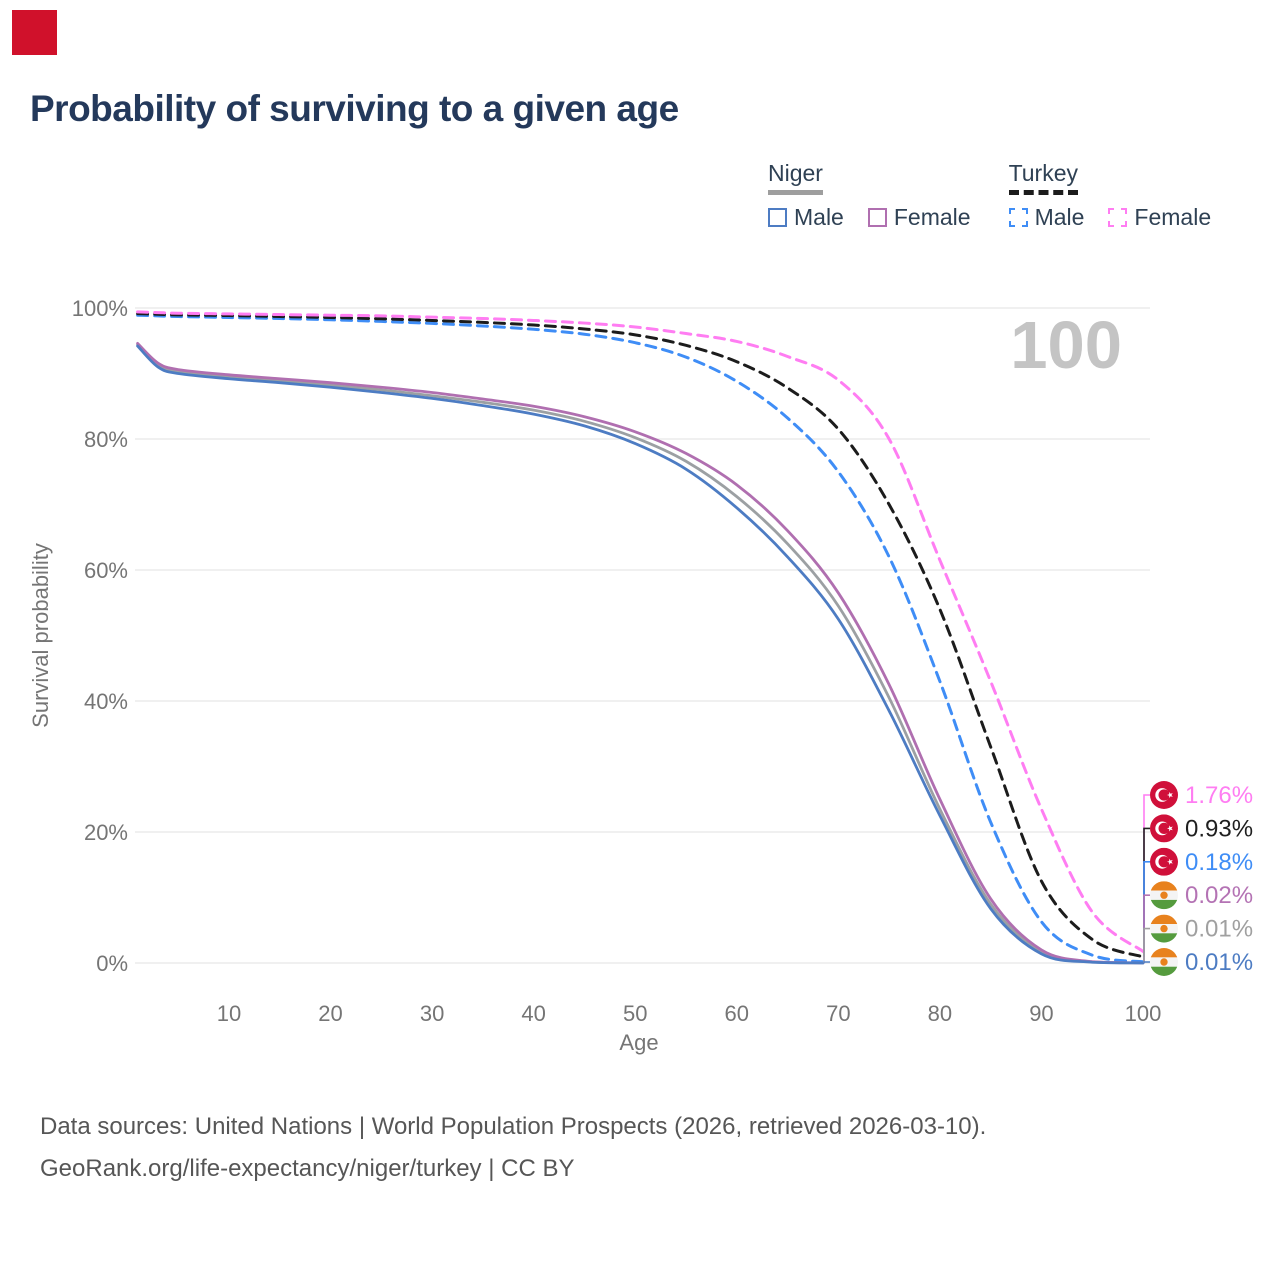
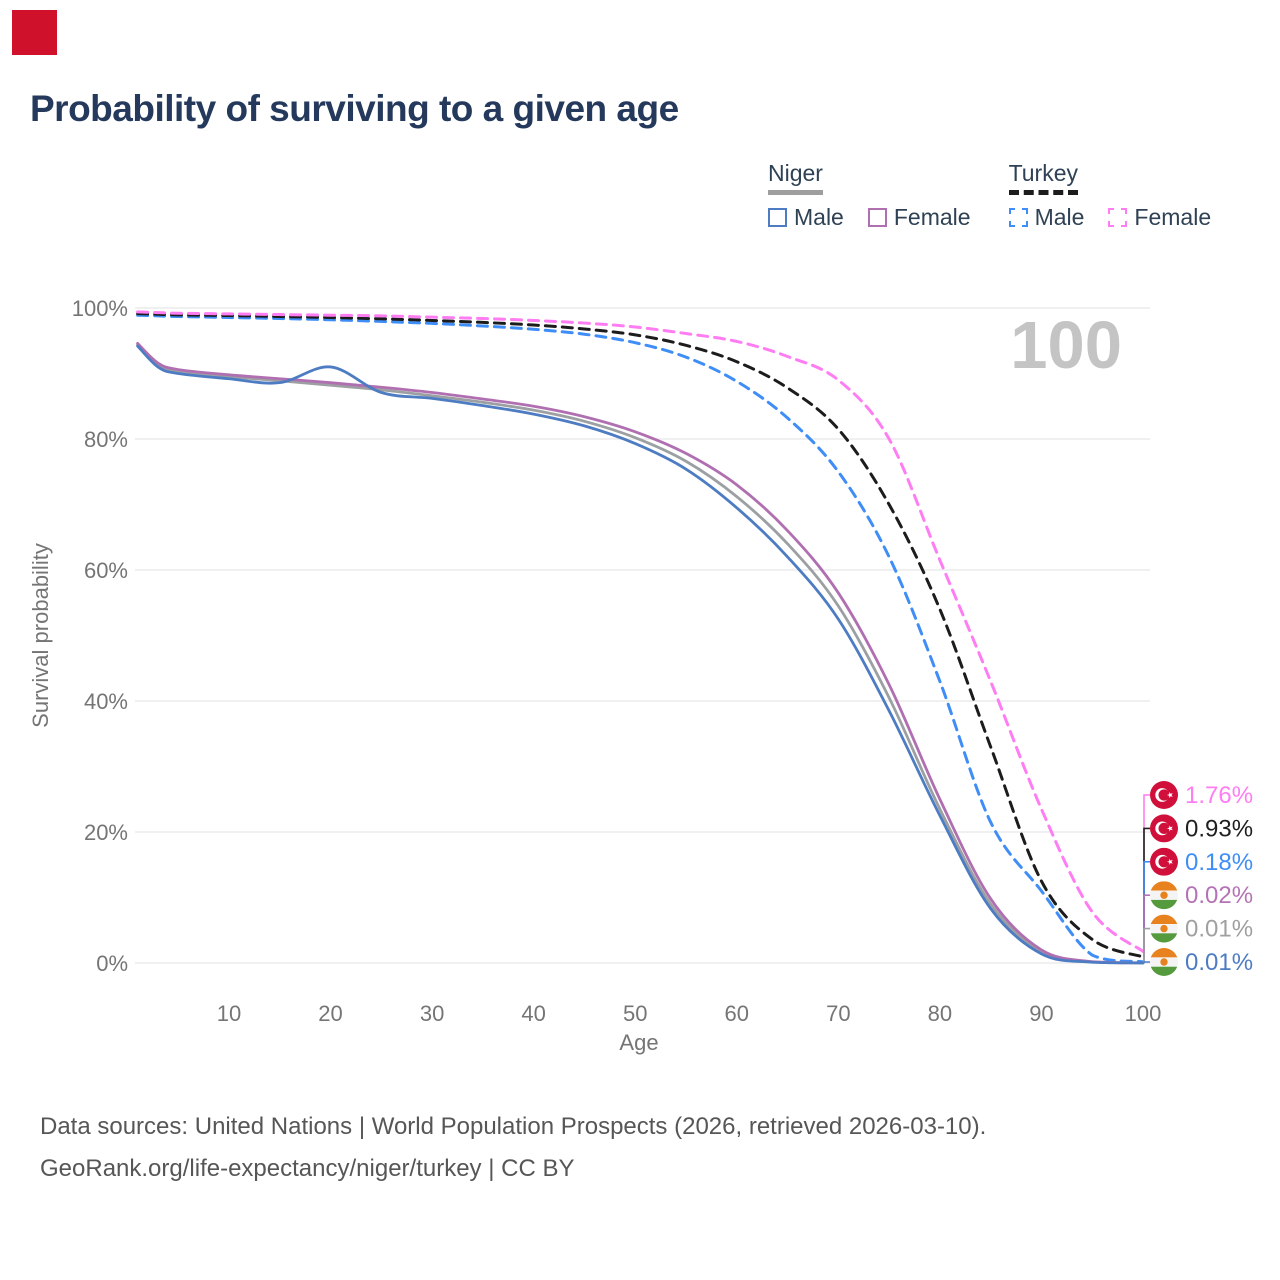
Niger Male/20: 88% -> 91%
Turkey Male/90: 6% -> 11%
